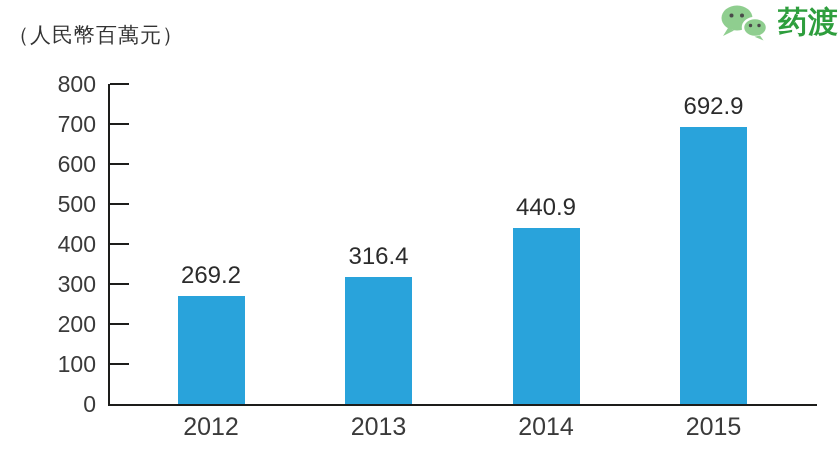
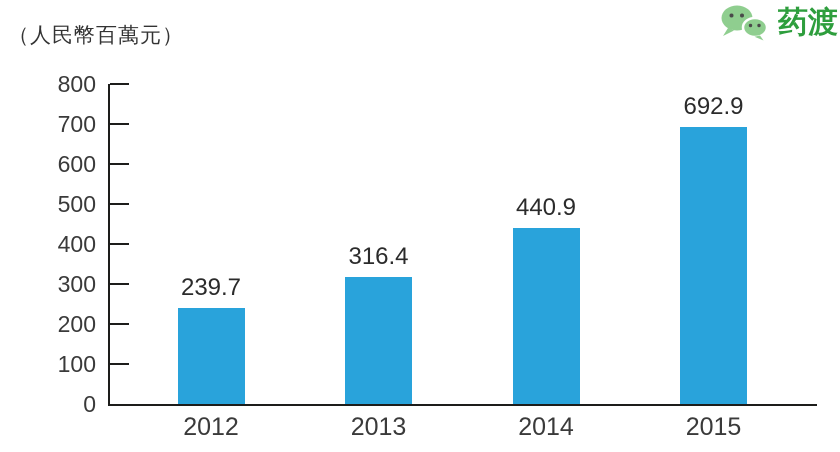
2012: 269.2 -> 239.7
